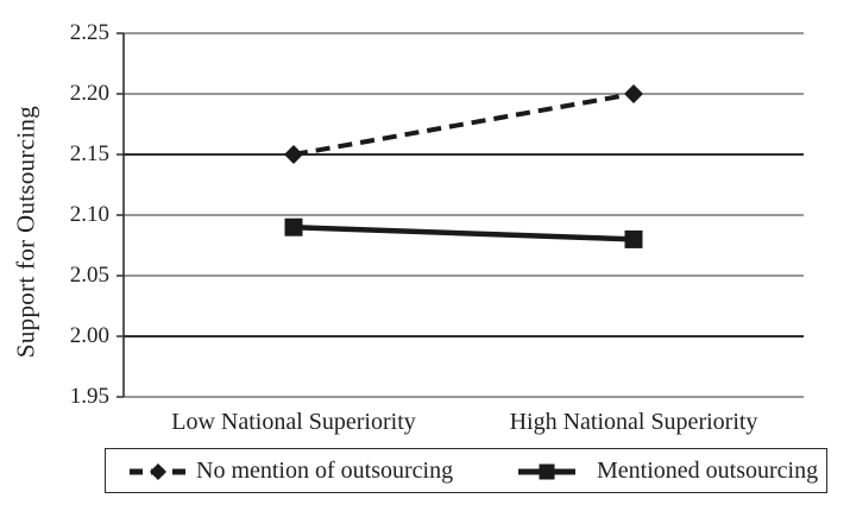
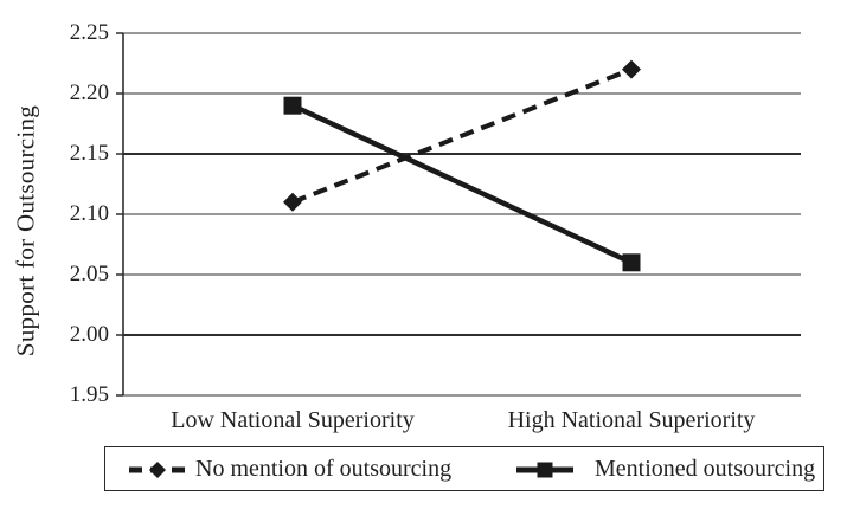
No mention of outsourcing/Low National Superiority: 2.15 -> 2.11
Mentioned outsourcing/Low National Superiority: 2.09 -> 2.19
No mention of outsourcing/High National Superiority: 2.20 -> 2.22
Mentioned outsourcing/High National Superiority: 2.08 -> 2.06
